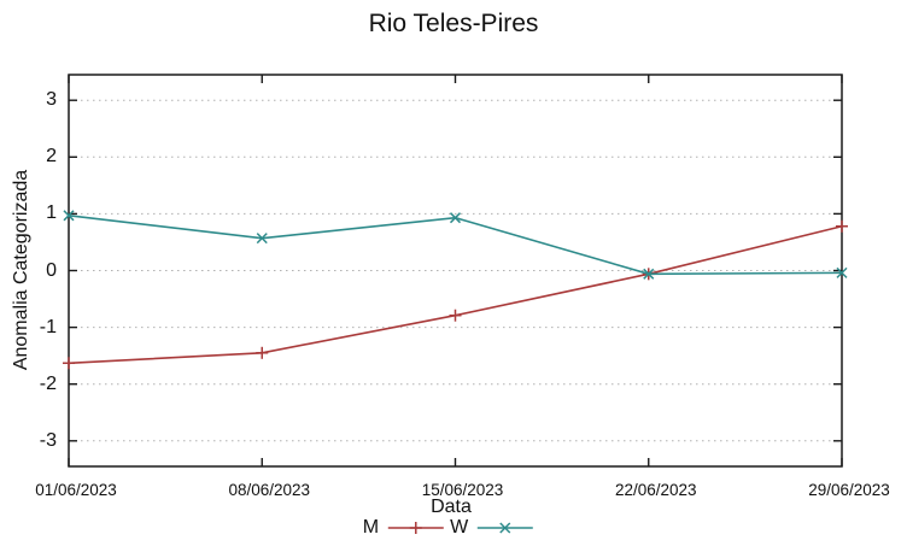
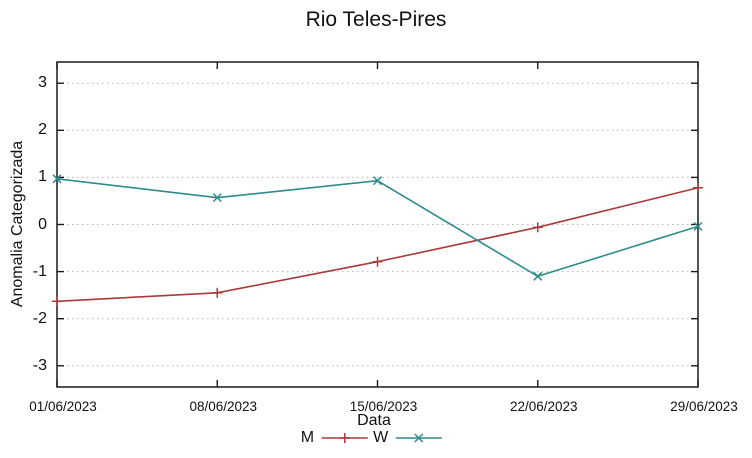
W/22/06/2023: -0.1 -> -1.1
